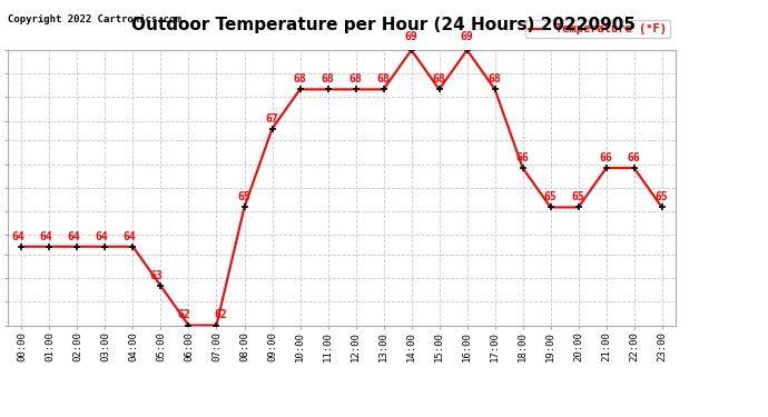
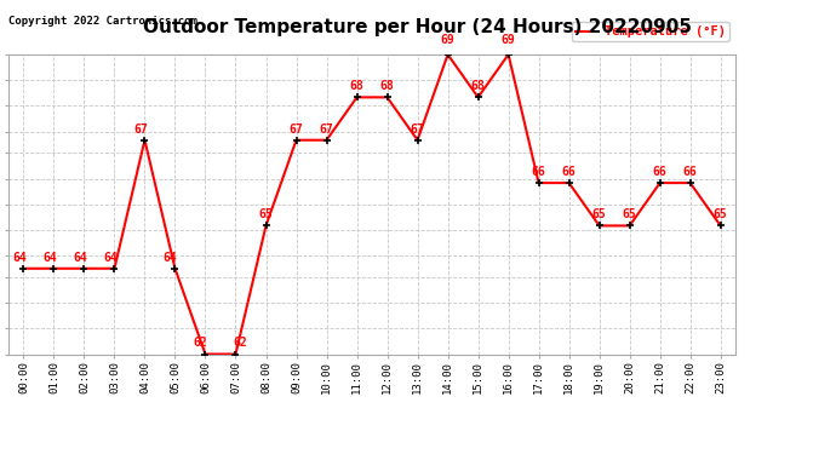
04:00: 64 -> 67
05:00: 63 -> 64
10:00: 68 -> 67
13:00: 68 -> 67
17:00: 68 -> 66
